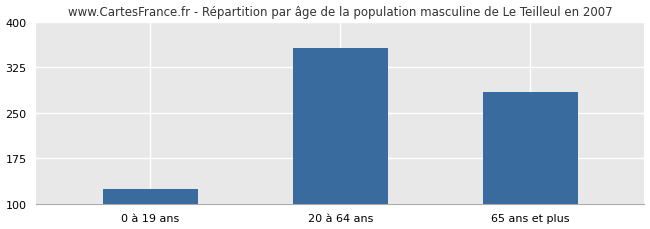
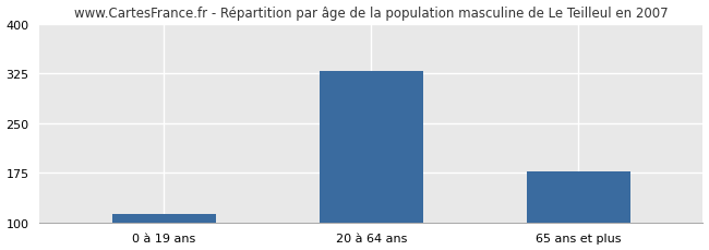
0 à 19 ans: 124 -> 113
20 à 64 ans: 356 -> 329
65 ans et plus: 284 -> 177
